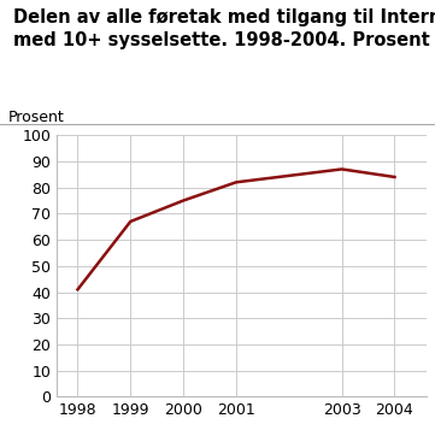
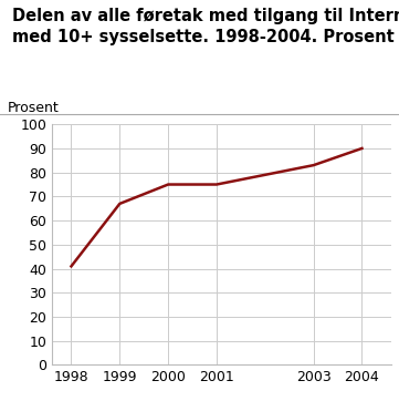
2001: 82 -> 75
2003: 87 -> 83
2004: 84 -> 90
